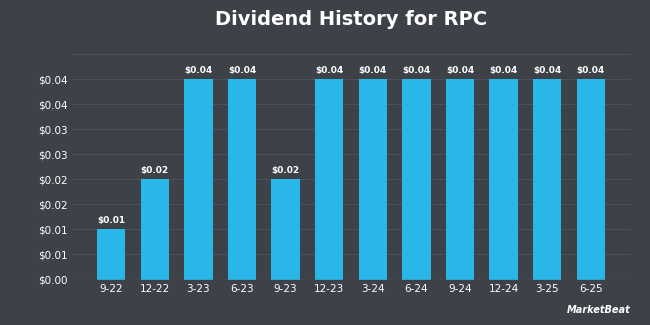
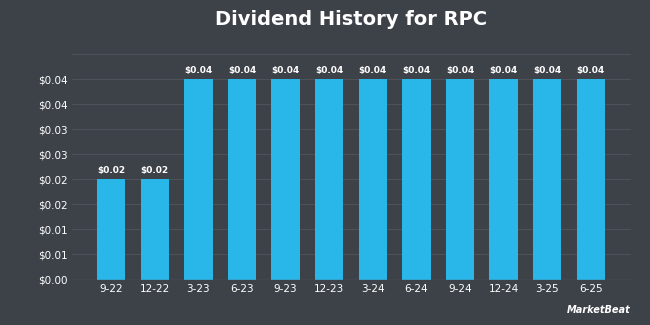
9-22: $0.01 -> $0.02
9-23: $0.02 -> $0.04
